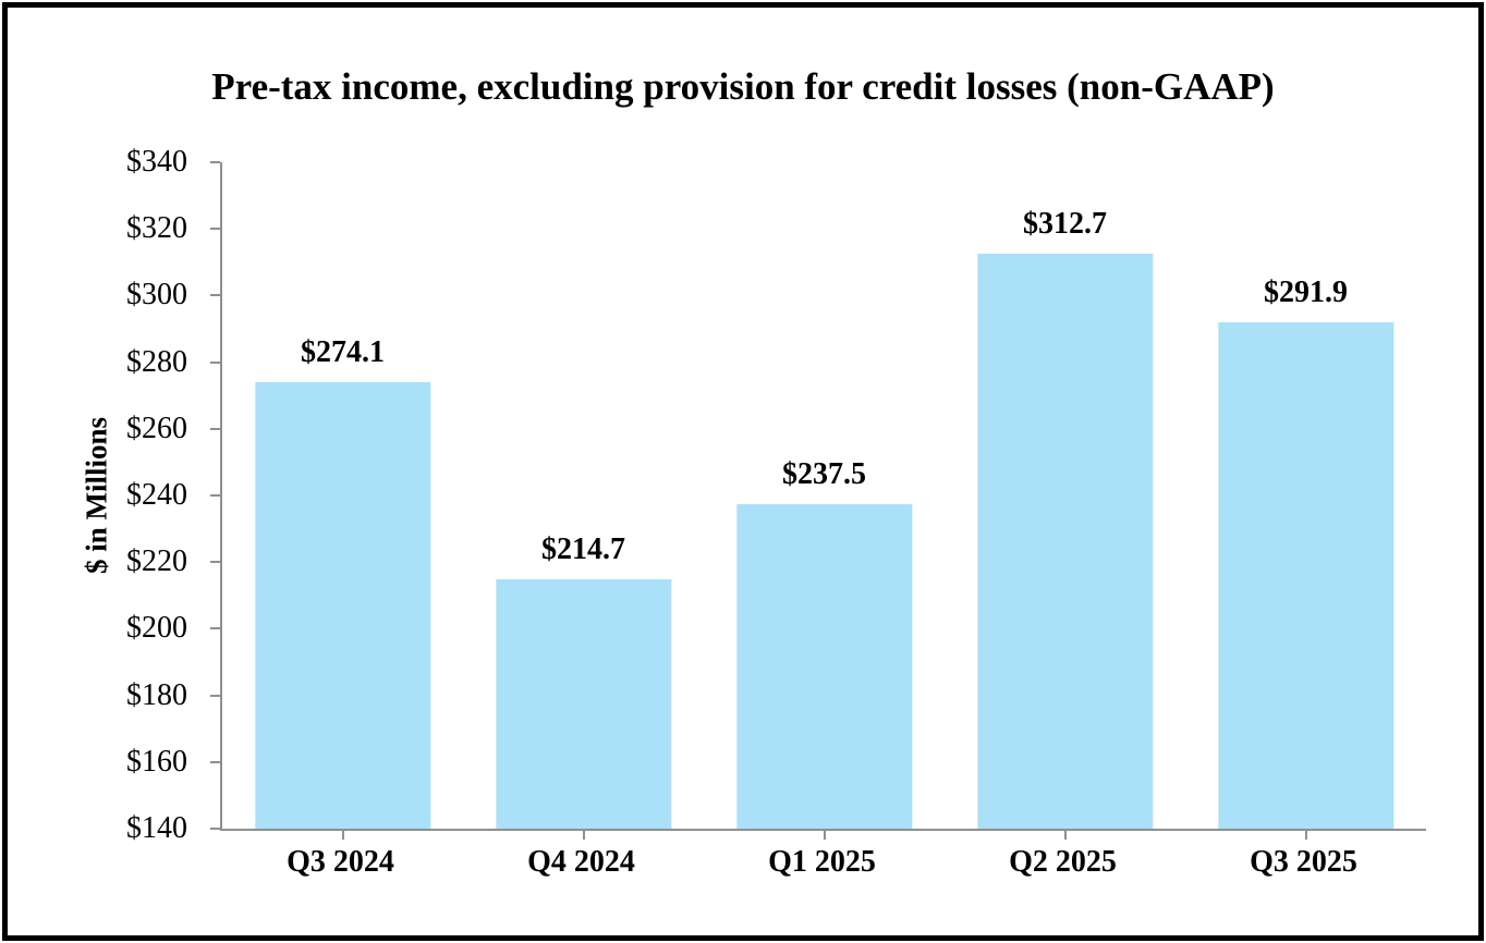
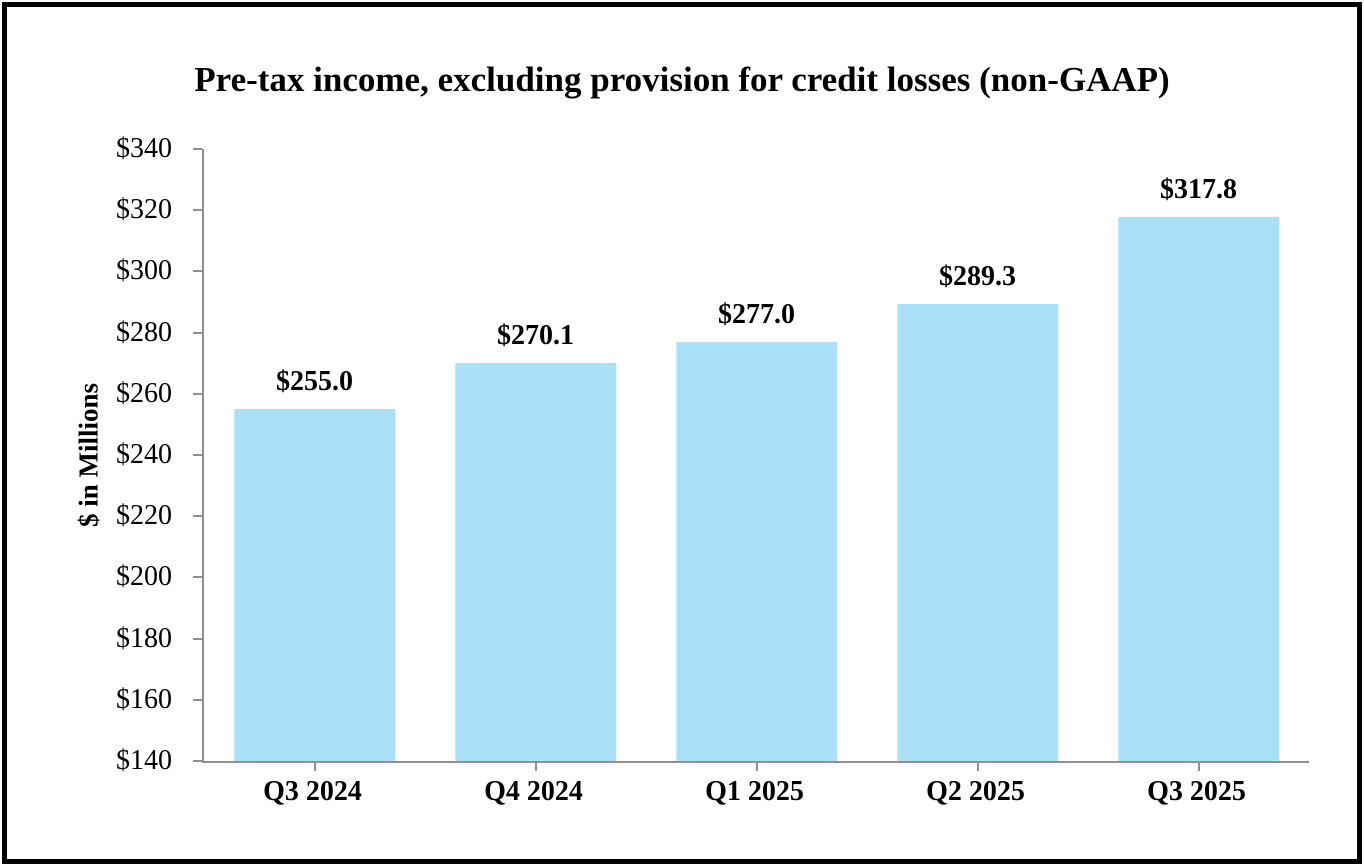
Q3 2024: $274.1 -> $255.0
Q4 2024: $214.7 -> $270.1
Q1 2025: $237.5 -> $277.0
Q2 2025: $312.7 -> $289.3
Q3 2025: $291.9 -> $317.8
